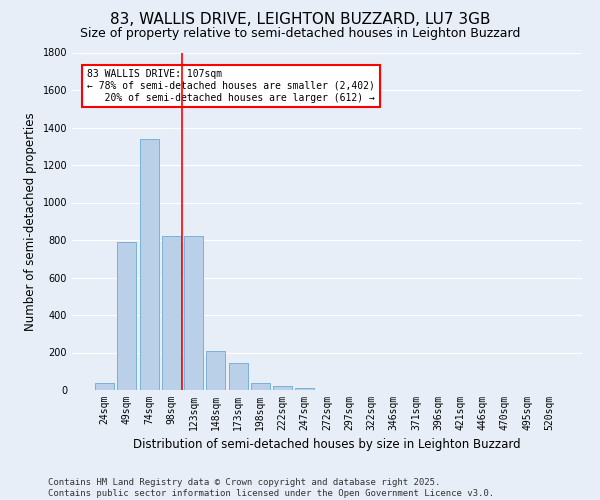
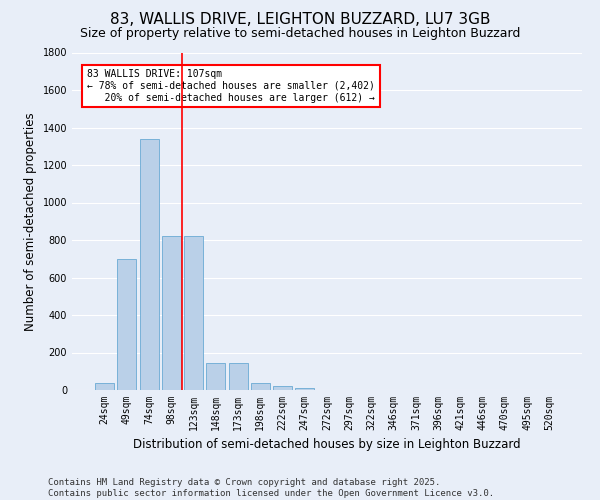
49sqm: 790 -> 700
148sqm: 210 -> 140
